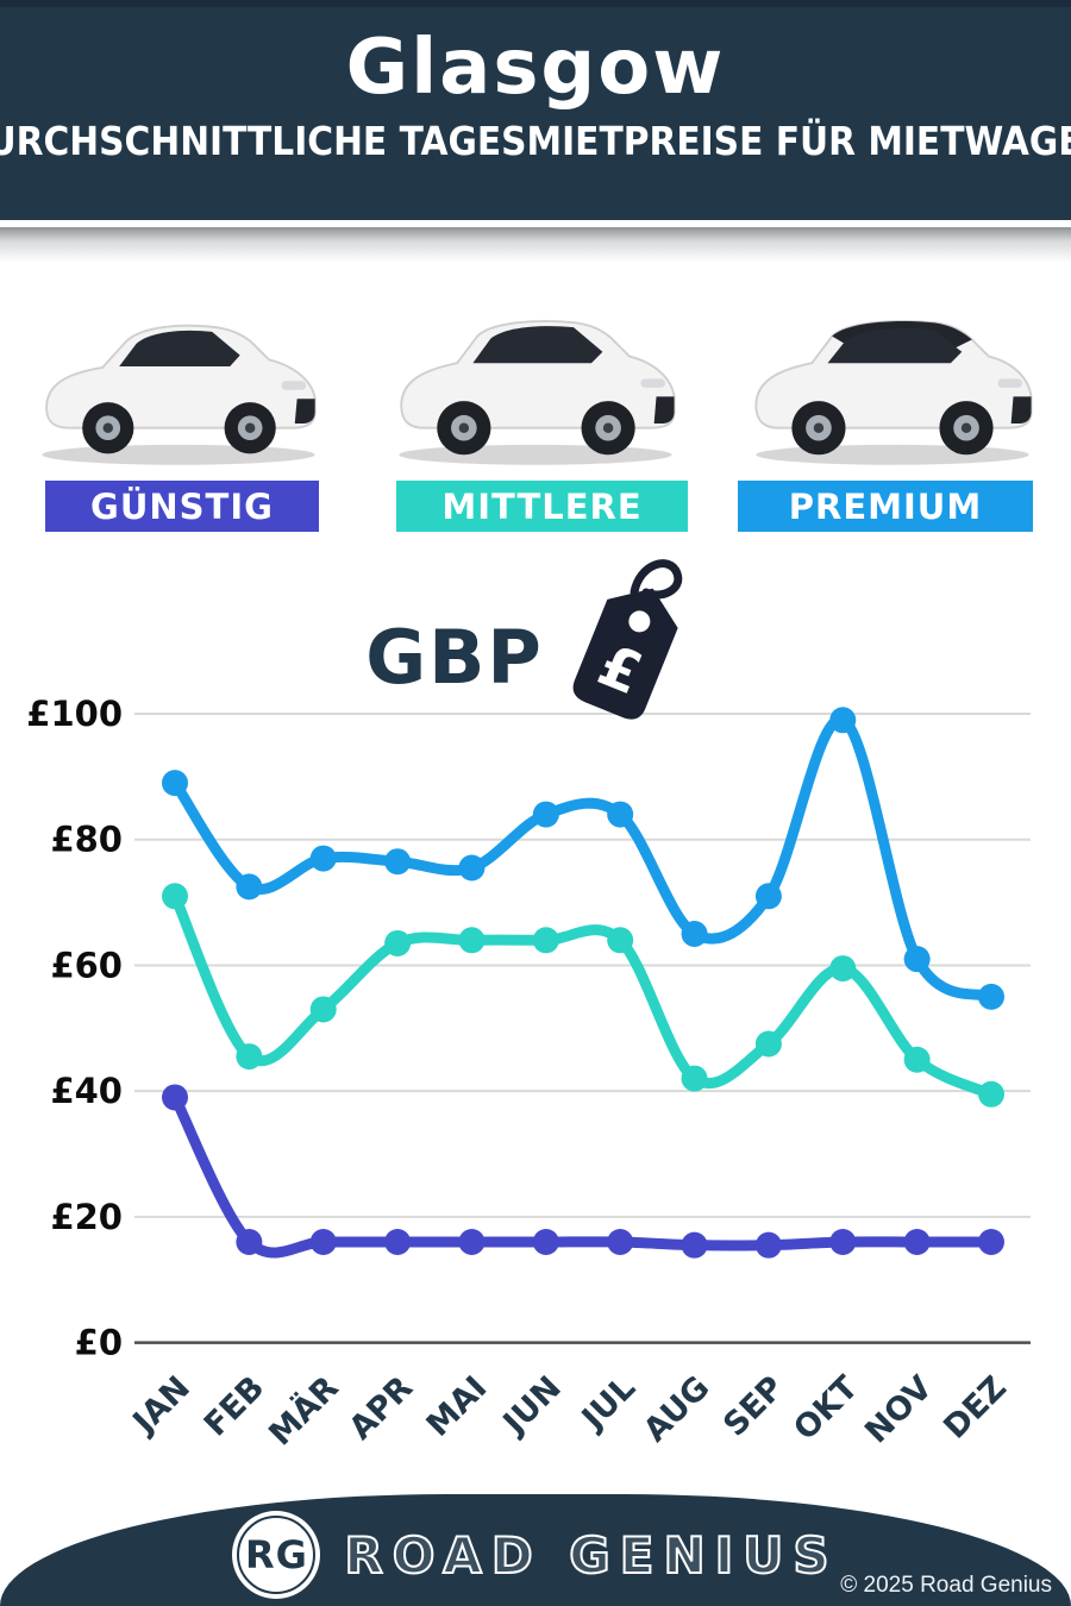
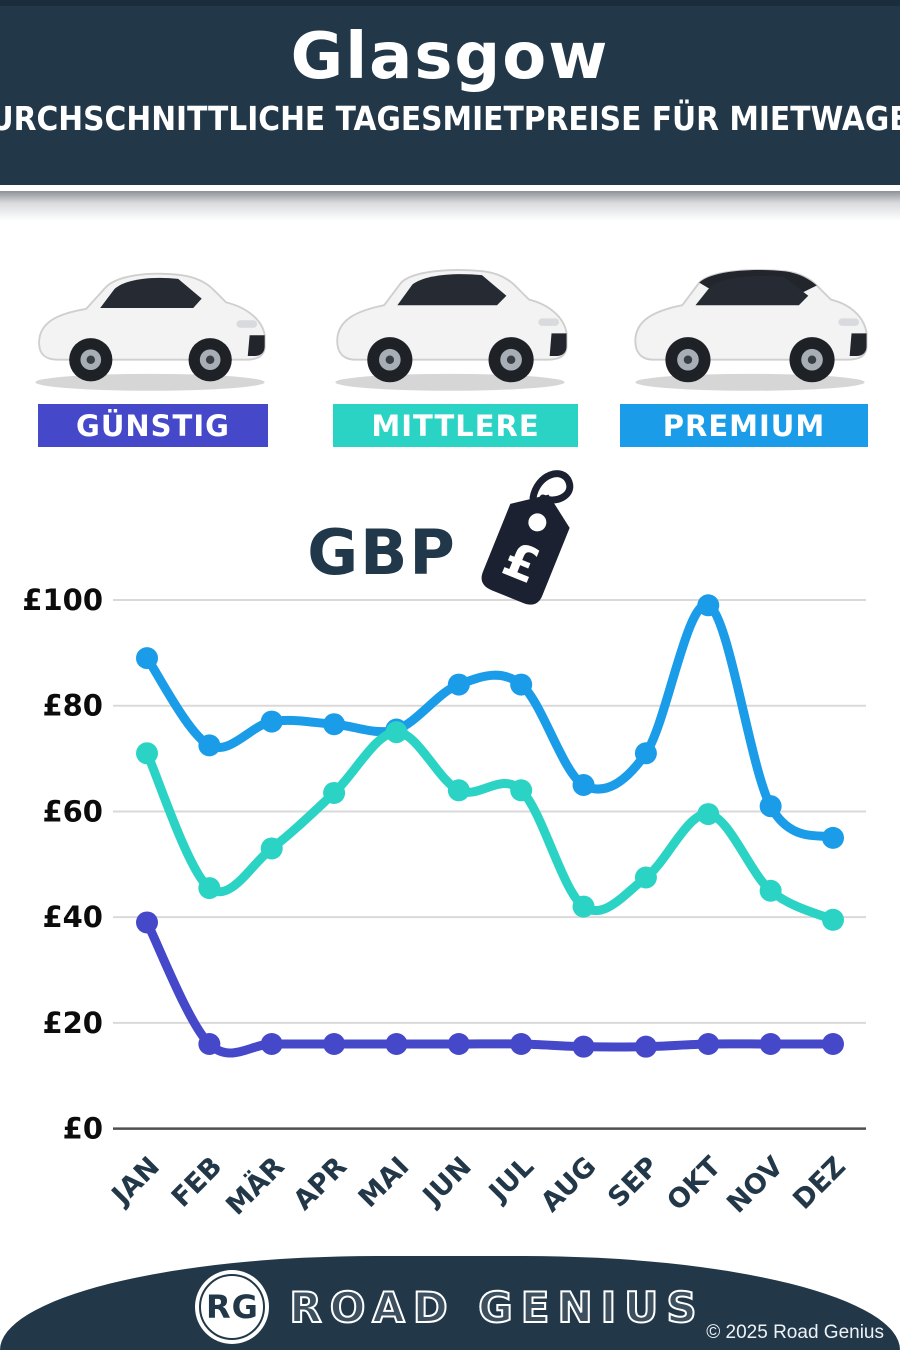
MITTLERE/MAI: £64 -> £75
